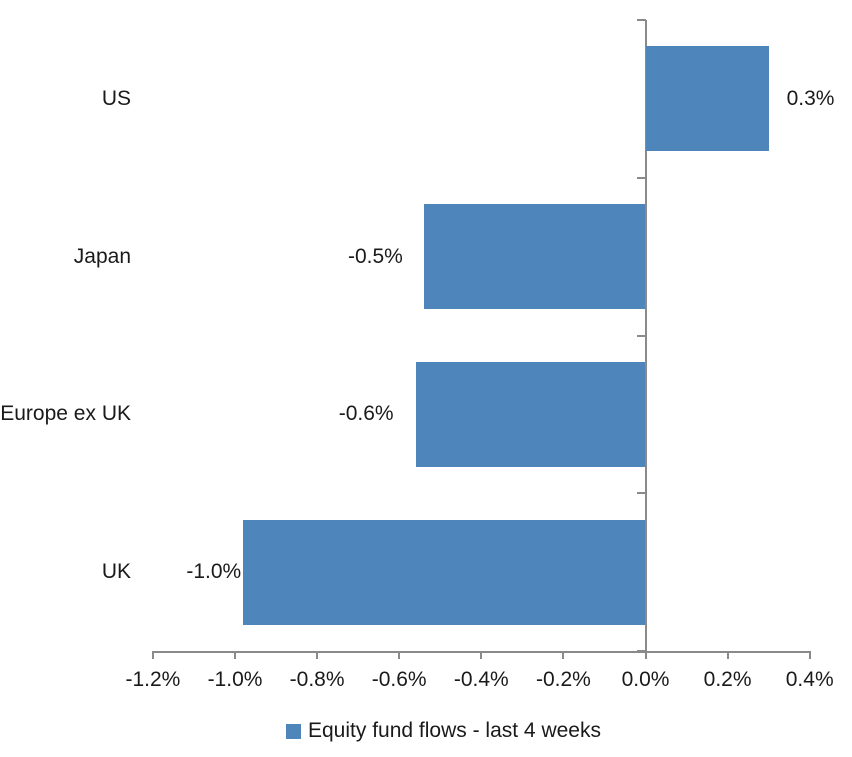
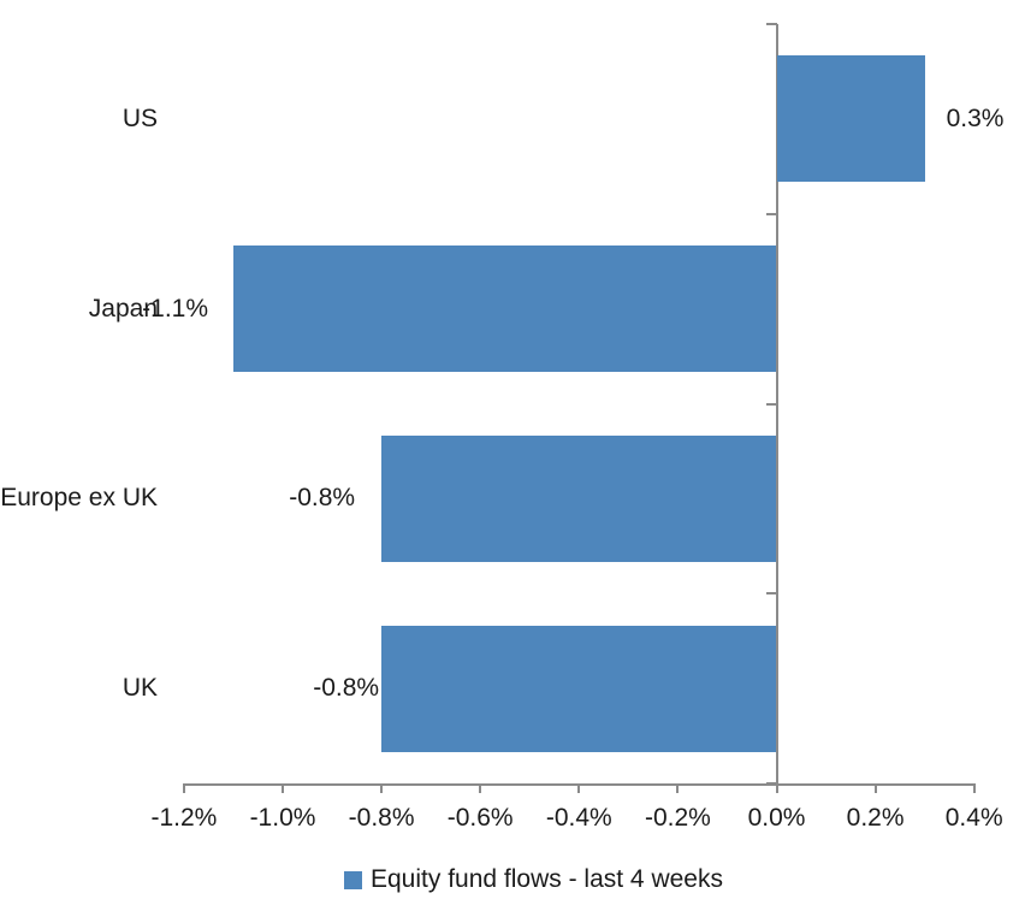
Japan: -0.5% -> -1.1%
Europe ex UK: -0.6% -> -0.8%
UK: -1.0% -> -0.8%
